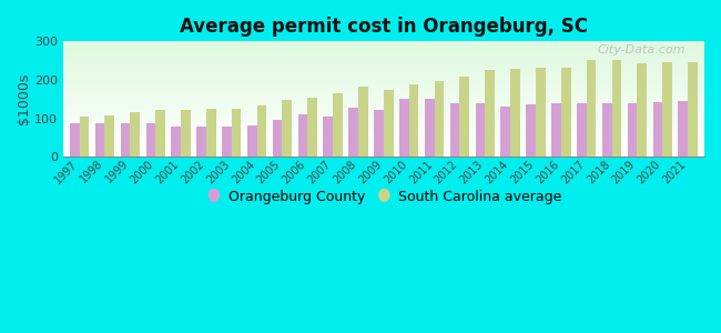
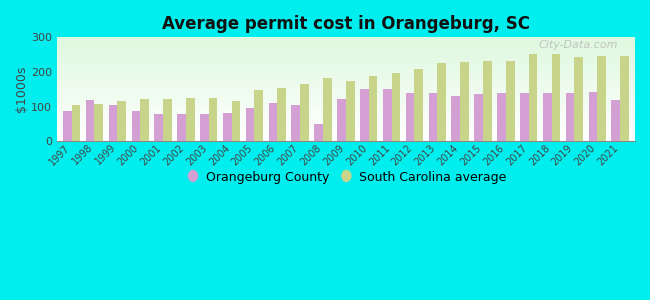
Orangeburg County/1998: 88 -> 120
Orangeburg County/1999: 87 -> 105
South Carolina average/2004: 133 -> 115
Orangeburg County/2008: 128 -> 50
Orangeburg County/2021: 145 -> 120
